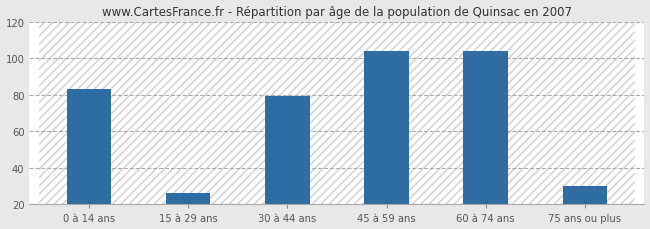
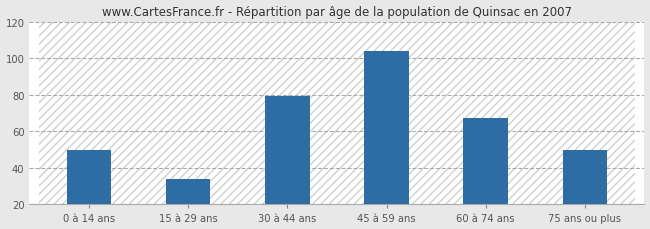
0 à 14 ans: 83 -> 50
15 à 29 ans: 26 -> 34
60 à 74 ans: 104 -> 67
75 ans ou plus: 30 -> 50
